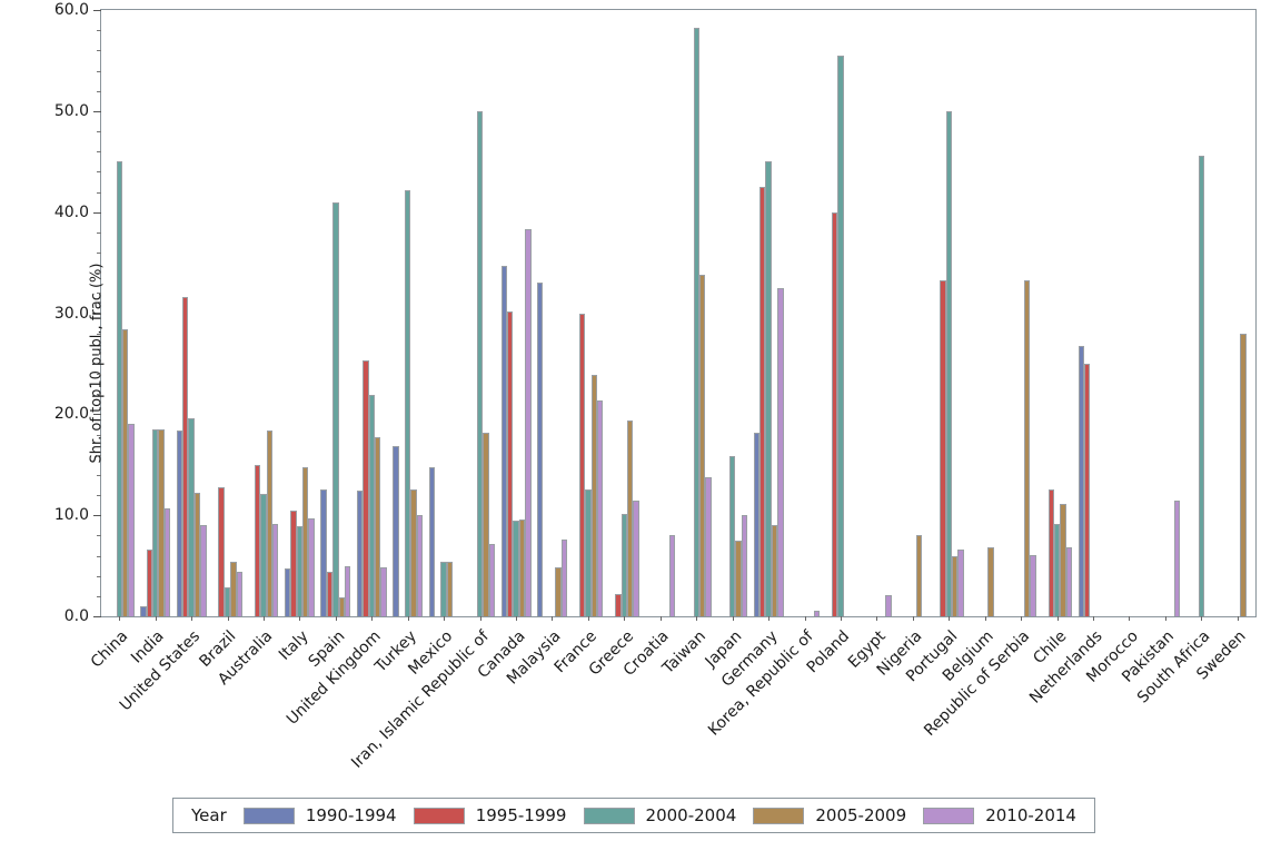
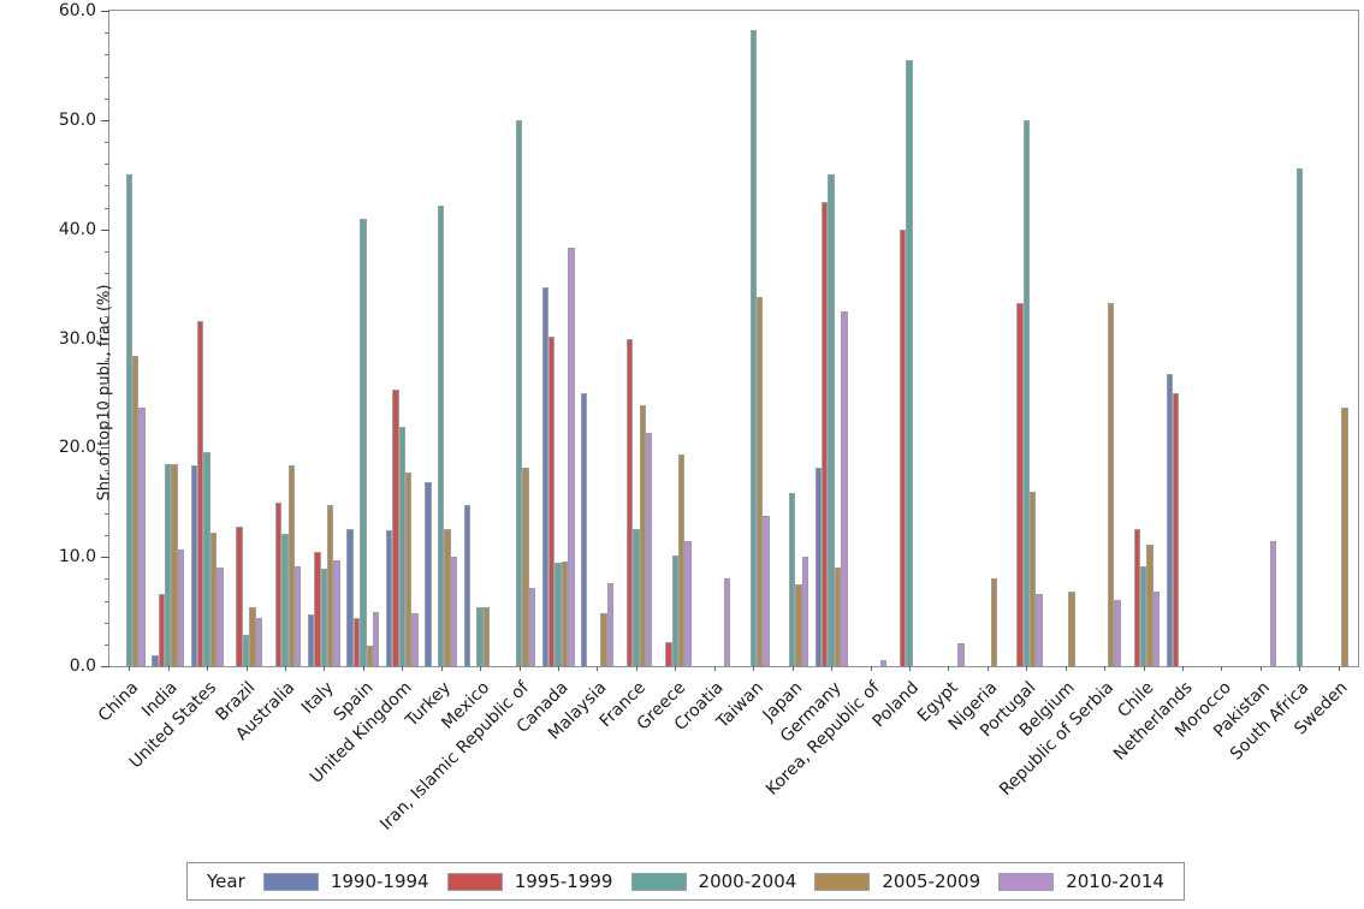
2010-2014/China: 19 -> 24
1990-1994/Malaysia: 33 -> 25
2005-2009/Portugal: 6 -> 16
2005-2009/Sweden: 28 -> 24
